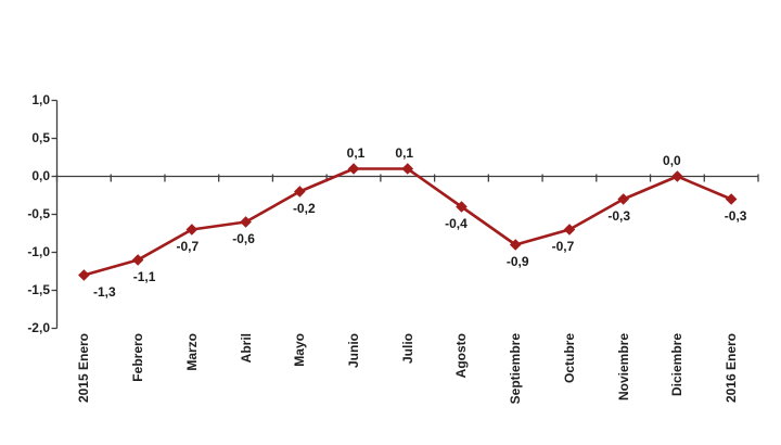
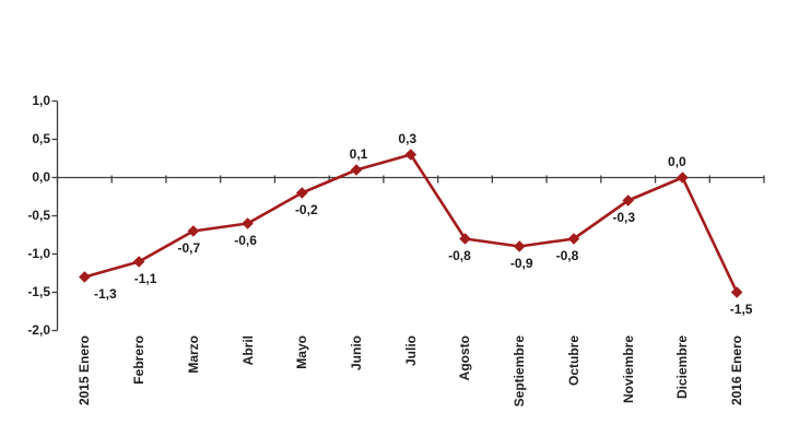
Julio: 0,1 -> 0,3
Agosto: -0,4 -> -0,8
Octubre: -0,7 -> -0,8
2016 Enero: -0,3 -> -1,5
